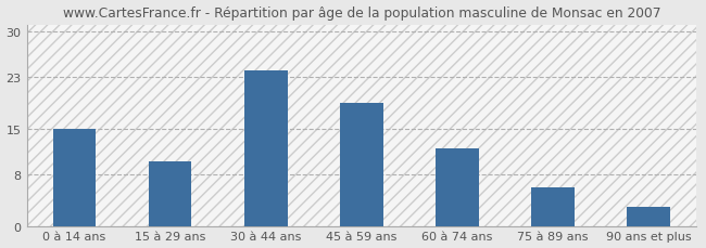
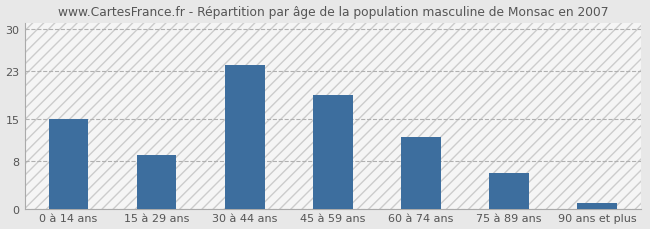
15 à 29 ans: 10 -> 9
90 ans et plus: 3 -> 1
